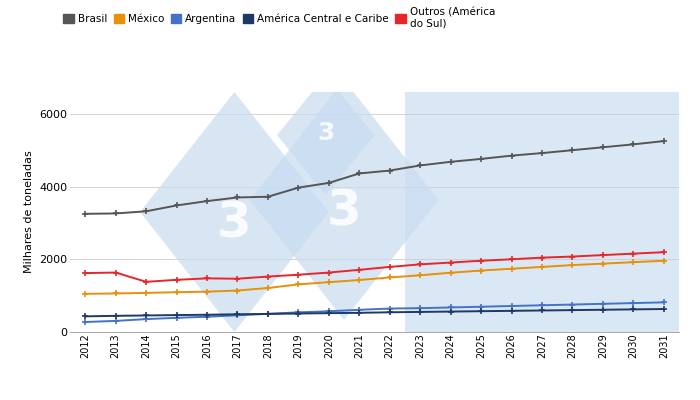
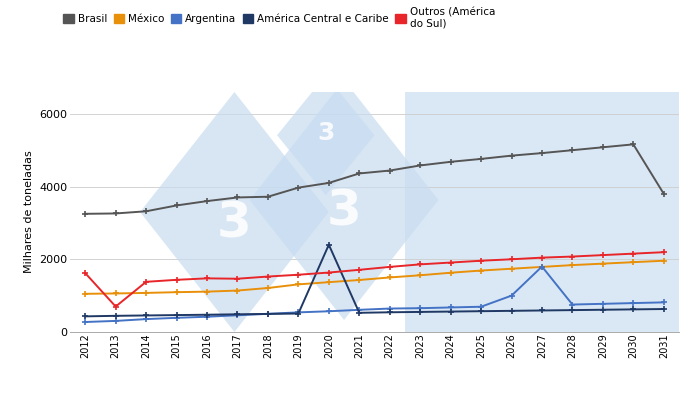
Outros (América do Sul)/2013: 1640 -> 700
América Central e Caribe/2020: 520 -> 2400
Argentina/2026: 720 -> 1000
Argentina/2027: 740 -> 1800
Brasil/2031: 5250 -> 3800
